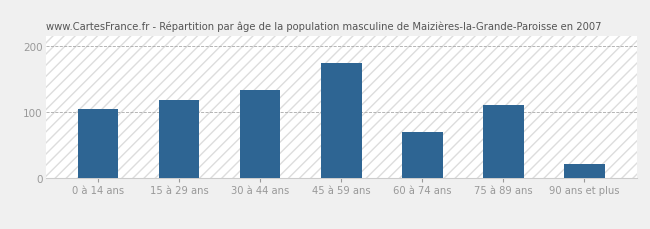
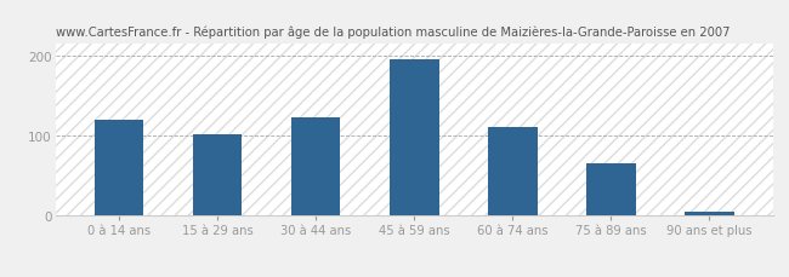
0 à 14 ans: 104 -> 120
15 à 29 ans: 118 -> 102
30 à 44 ans: 134 -> 122
45 à 59 ans: 174 -> 195
60 à 74 ans: 70 -> 110
75 à 89 ans: 110 -> 65
90 ans et plus: 22 -> 5
